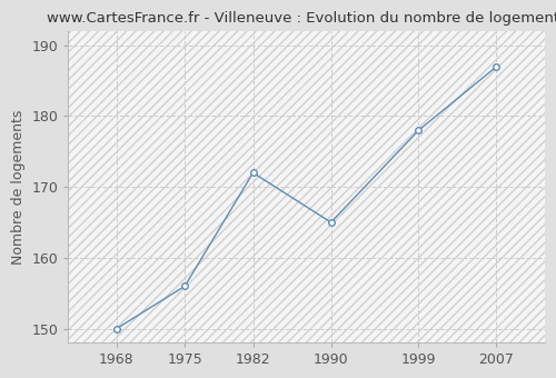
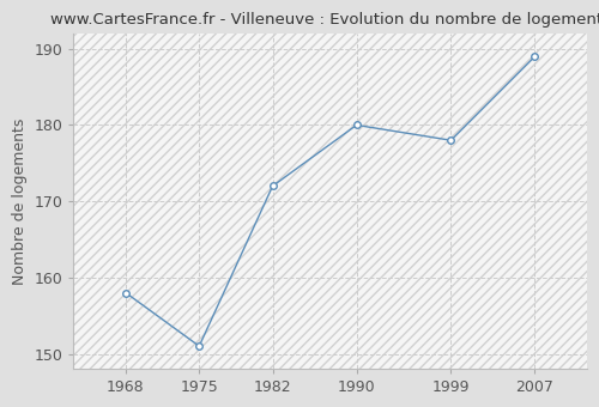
1968: 150 -> 158
1975: 156 -> 151
1990: 165 -> 180
2007: 187 -> 189
